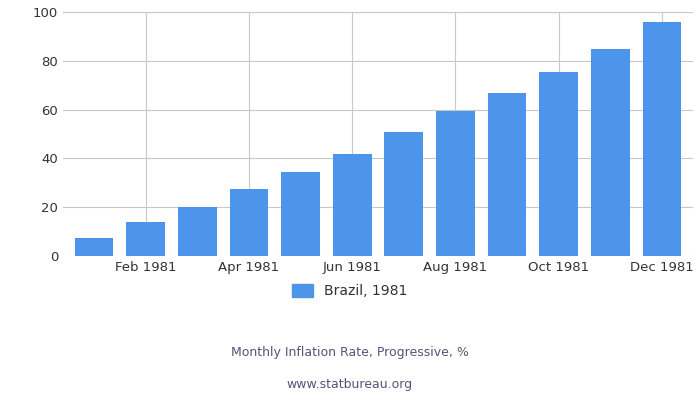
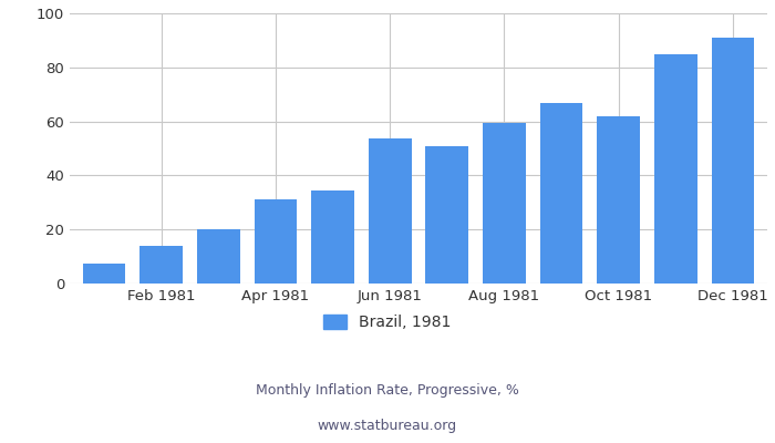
Apr 1981: 27.5 -> 31.0
Jun 1981: 42.0 -> 53.5
Oct 1981: 75.5 -> 62.0
Dec 1981: 96.0 -> 91.0
